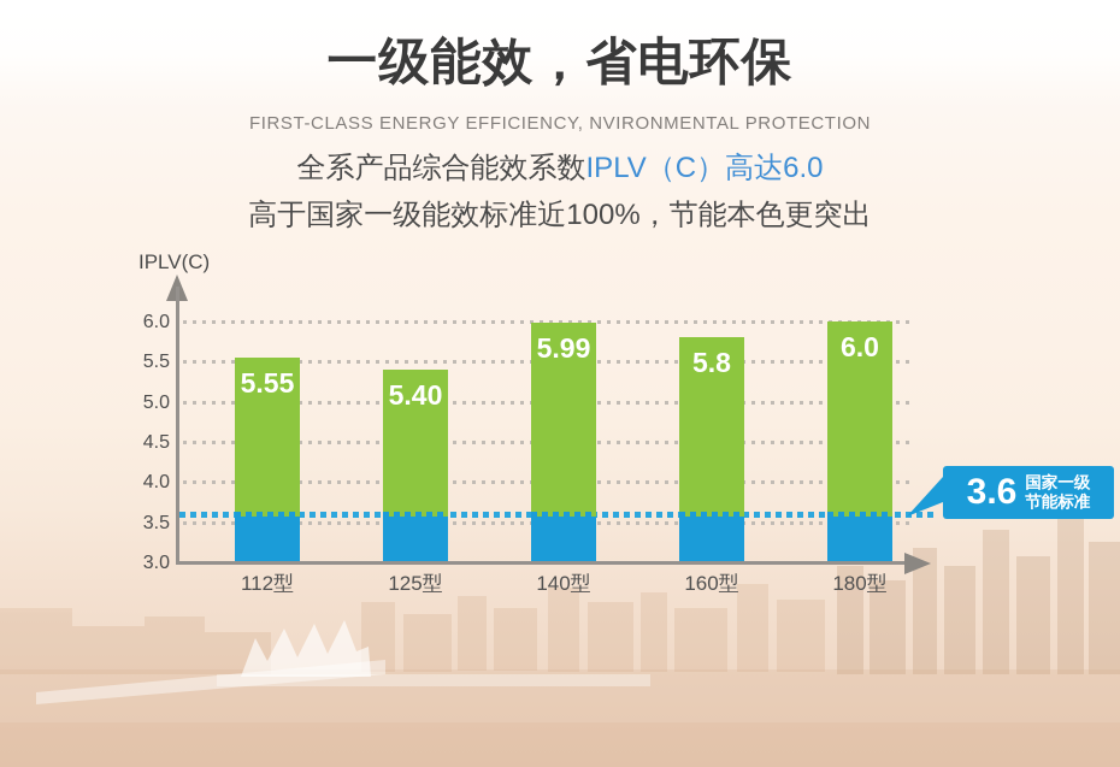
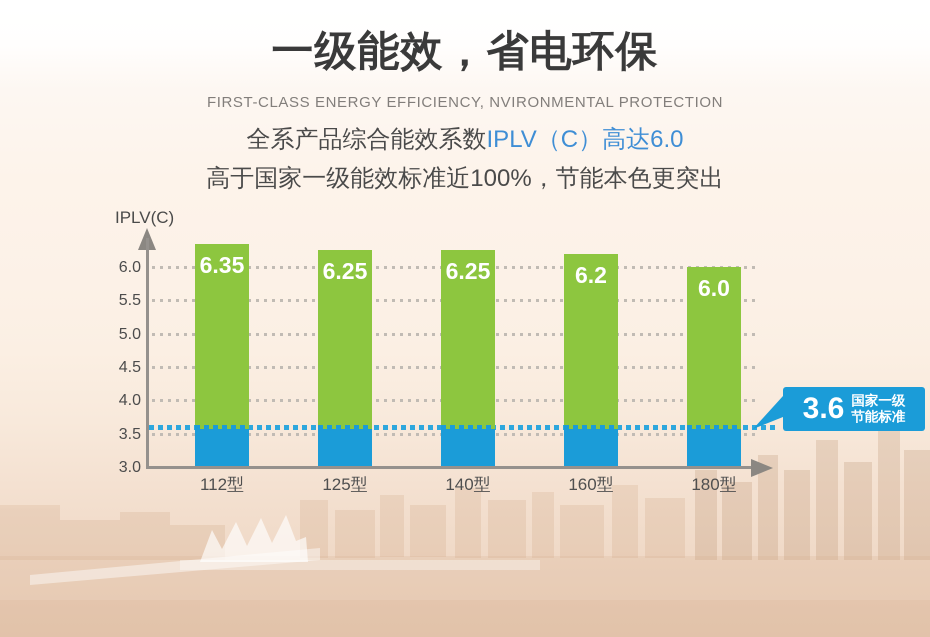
112型: 5.55 -> 6.35
125型: 5.40 -> 6.25
140型: 5.99 -> 6.25
160型: 5.8 -> 6.2
